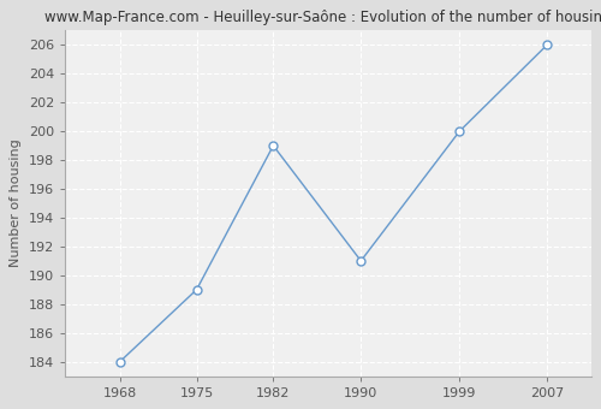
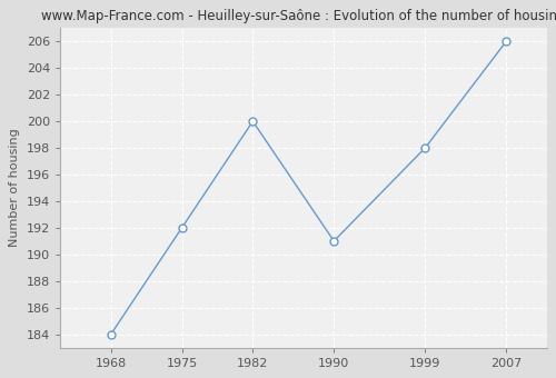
1975: 189 -> 192
1982: 199 -> 200
1999: 200 -> 198
